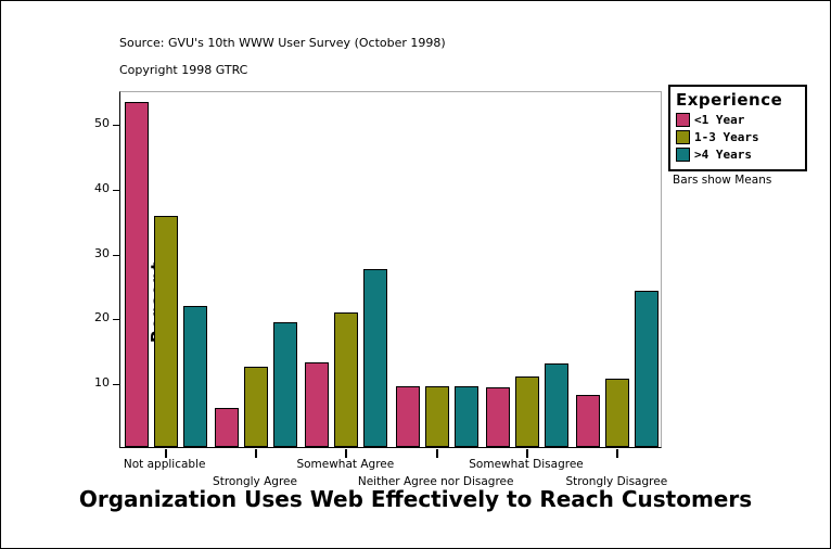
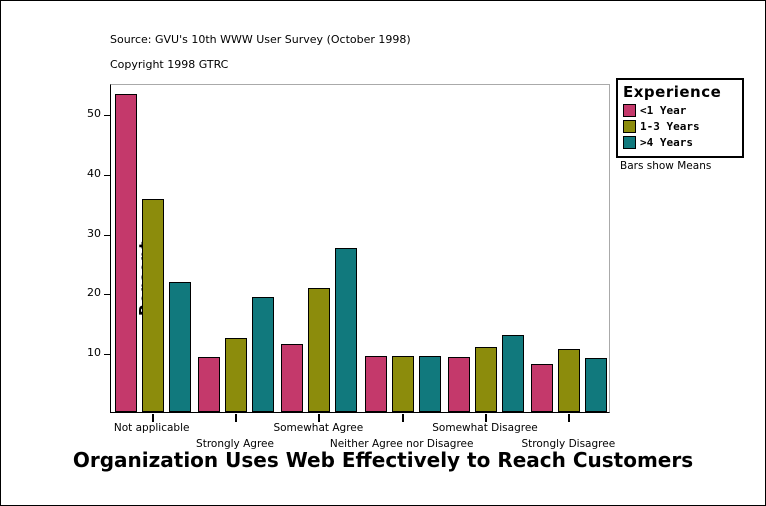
<1 Year/Strongly Agree: 6 -> 9
<1 Year/Somewhat Agree: 13 -> 11
>4 Years/Strongly Disagree: 24 -> 9
